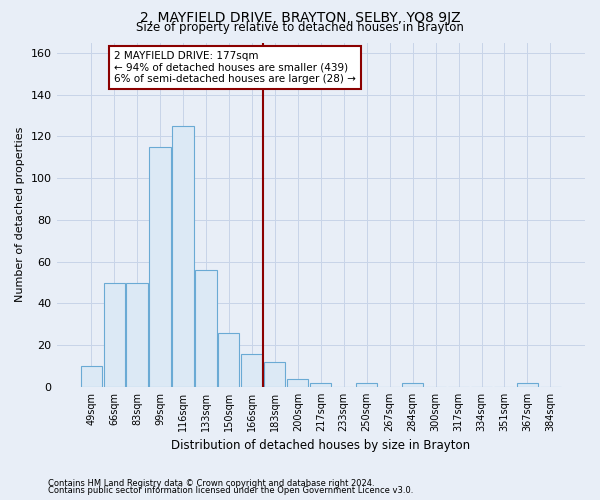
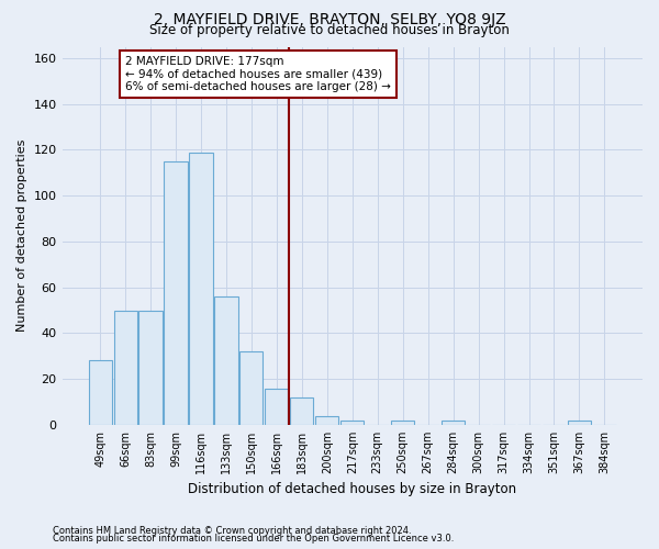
49sqm: 10 -> 28
116sqm: 125 -> 119
150sqm: 26 -> 32
